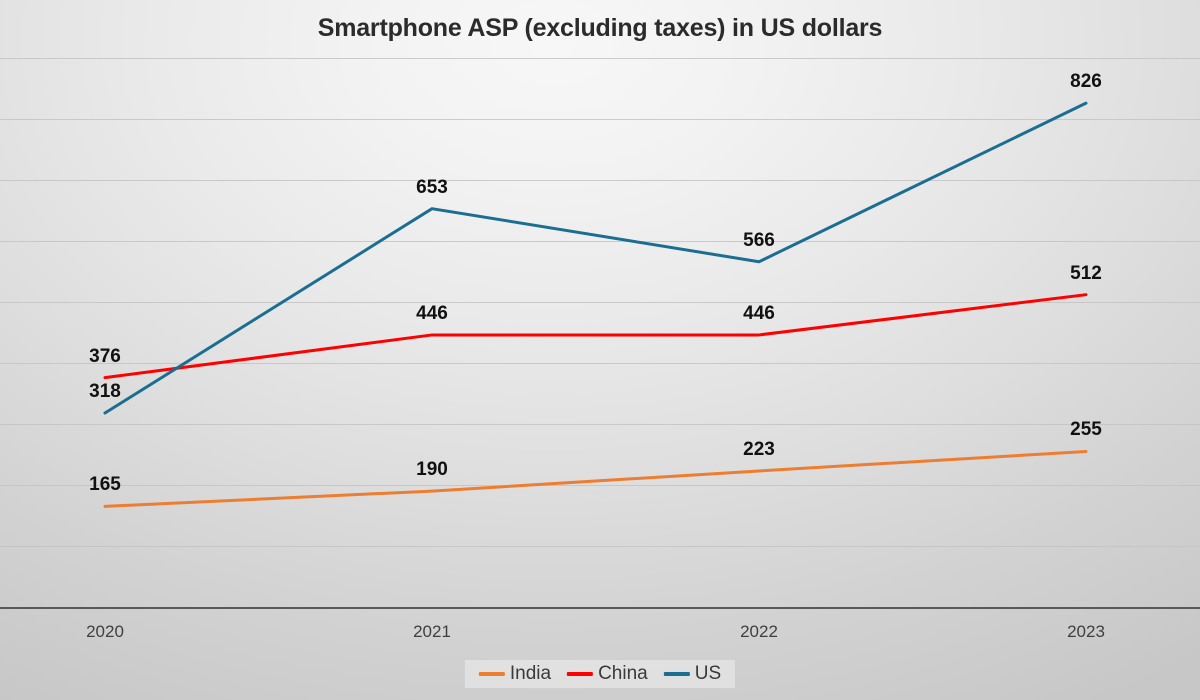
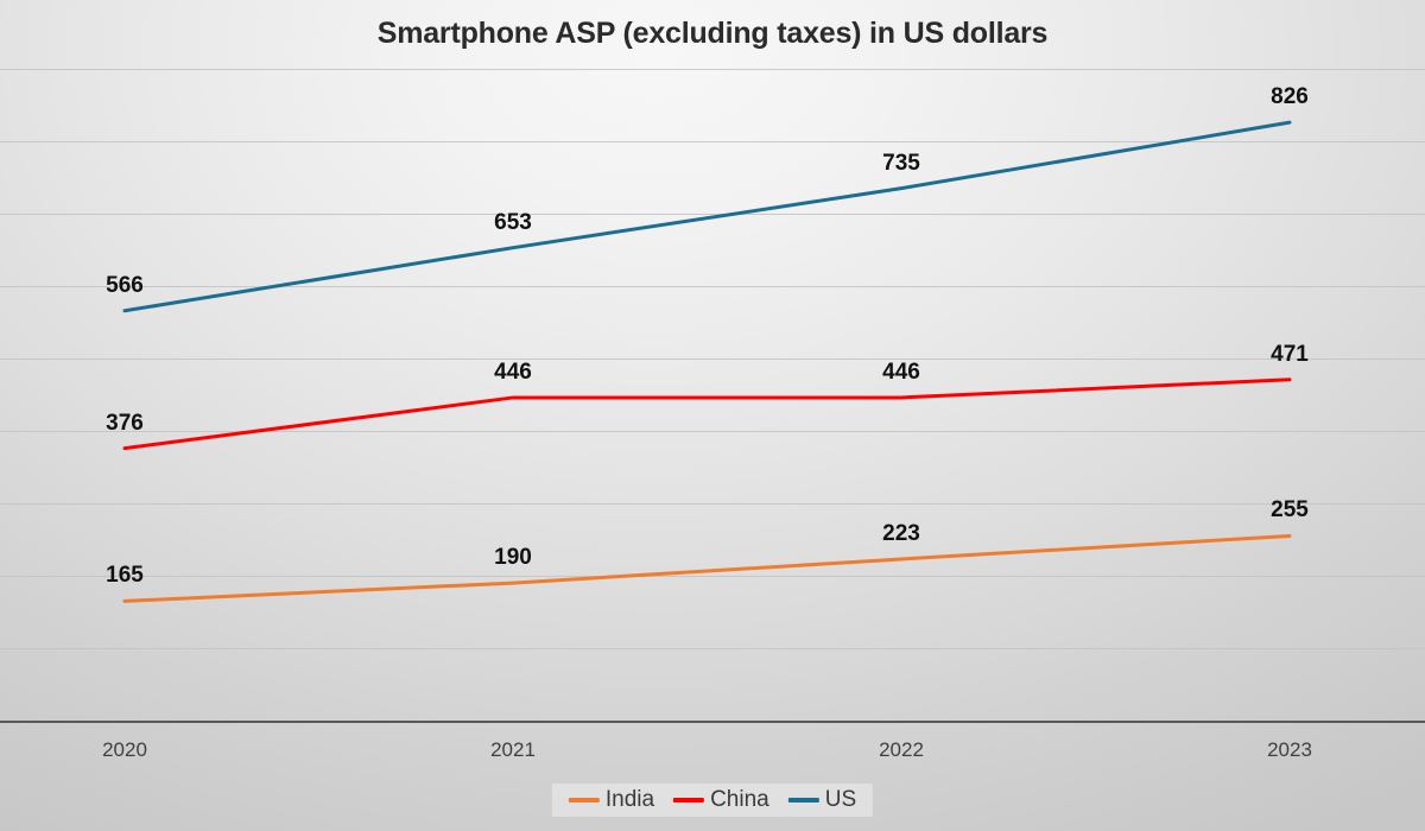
US/2020: 318 -> 566
US/2022: 566 -> 735
China/2023: 512 -> 471
